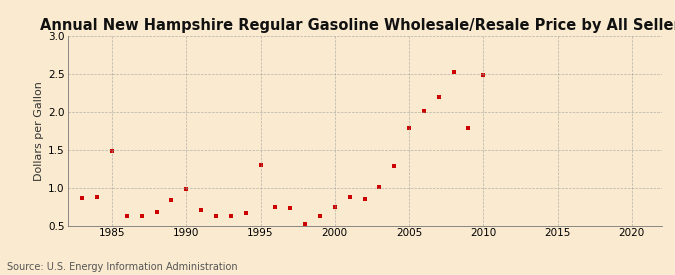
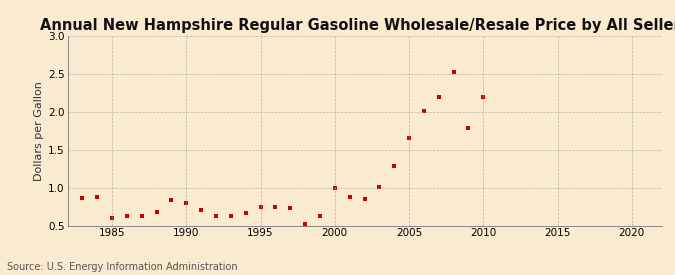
1985: 1.48 -> 0.60
1990: 0.98 -> 0.80
1995: 1.30 -> 0.75
2000: 0.74 -> 0.99
2005: 1.78 -> 1.65
2010: 2.48 -> 2.19
